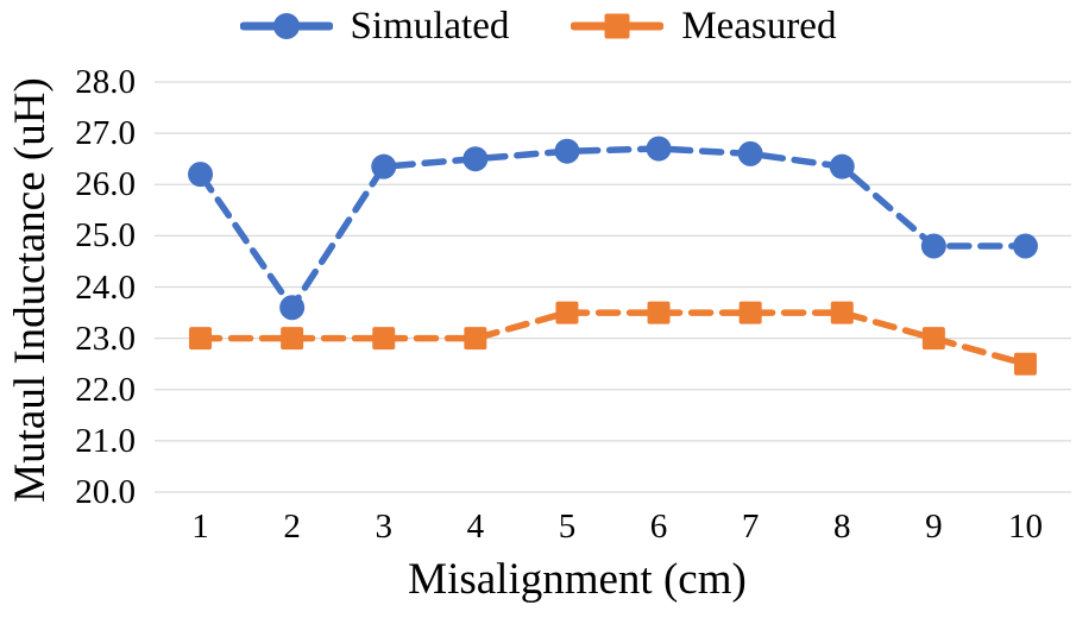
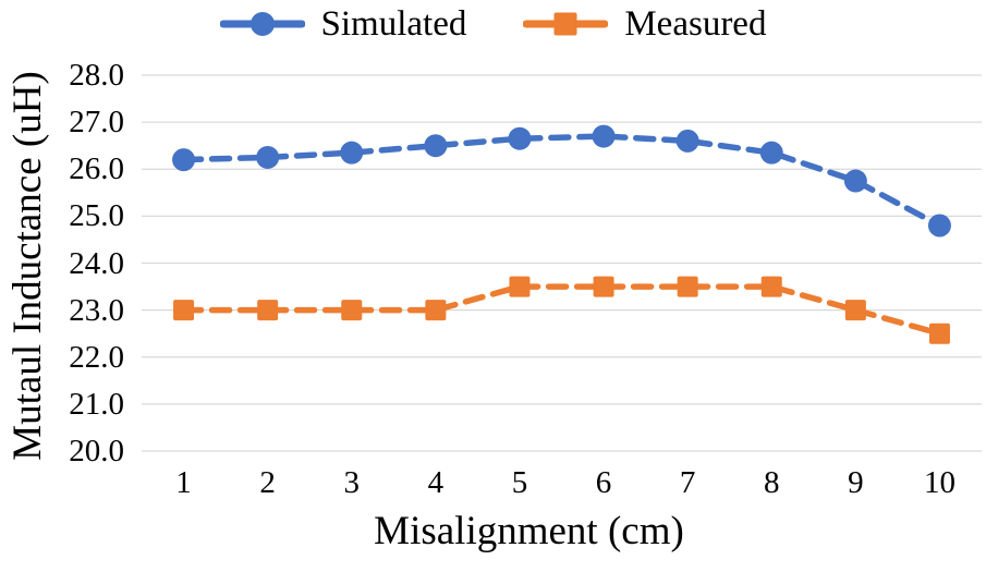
Simulated/2: 23.6 -> 26.2
Simulated/9: 24.8 -> 25.8
